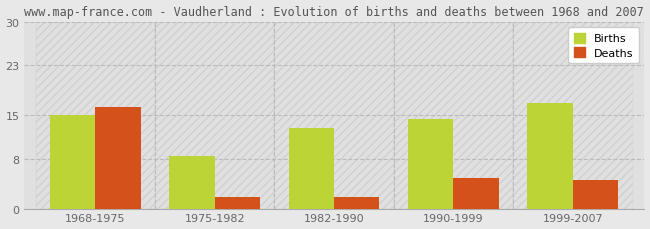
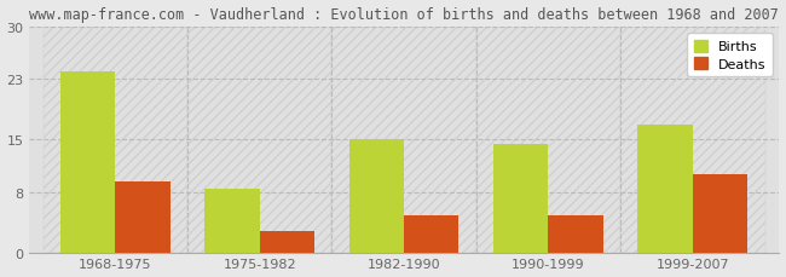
Births/1968-1975: 15.0 -> 24.0
Deaths/1968-1975: 16.4 -> 9.5
Deaths/1975-1982: 2.0 -> 3.0
Births/1982-1990: 13.0 -> 15.0
Deaths/1982-1990: 2.0 -> 5.0
Deaths/1999-2007: 4.6 -> 10.5
